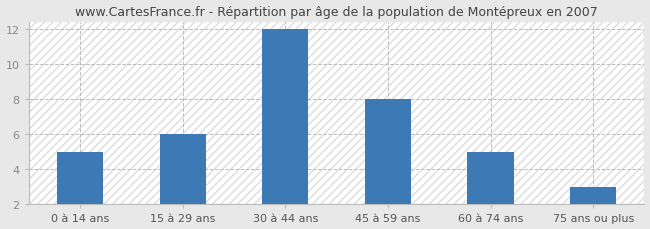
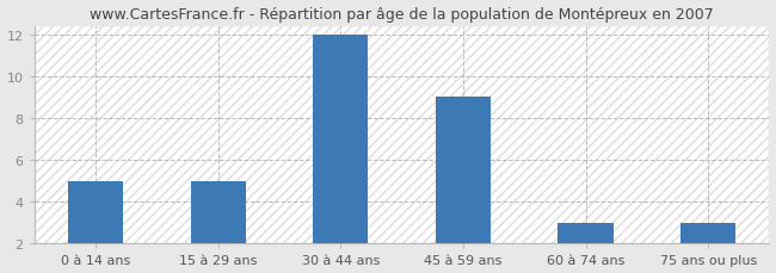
15 à 29 ans: 6 -> 5
45 à 59 ans: 8 -> 9
60 à 74 ans: 5 -> 3
